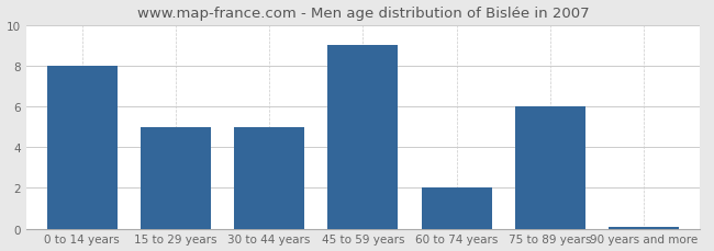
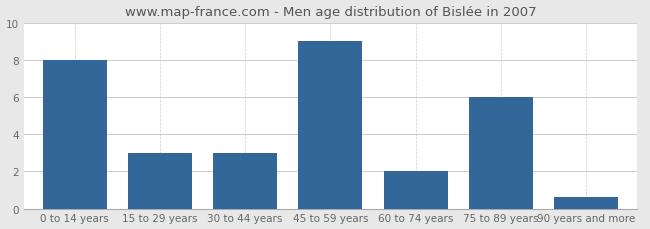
15 to 29 years: 5.0 -> 3.0
30 to 44 years: 5.0 -> 3.0
90 years and more: 0.1 -> 0.6
